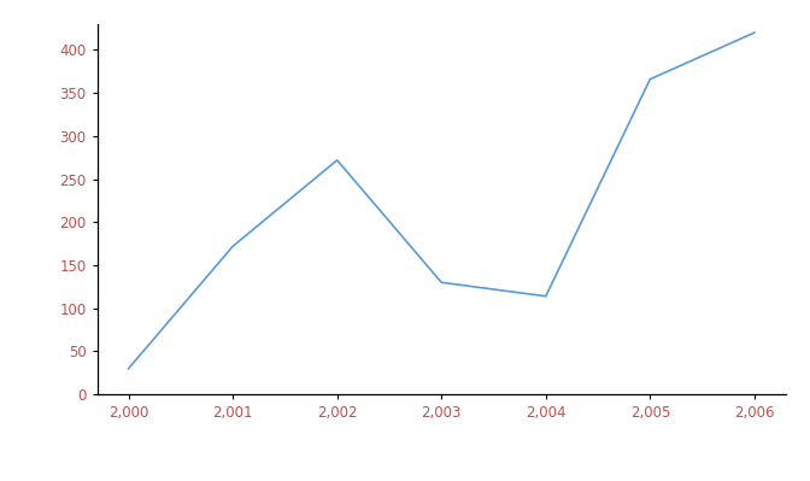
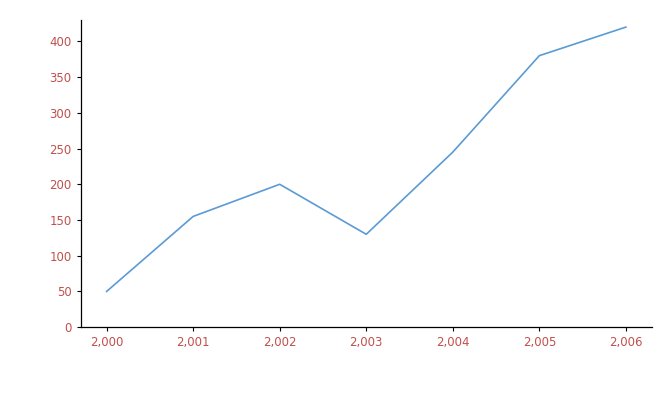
2,000: 30 -> 50
2,001: 172 -> 155
2,002: 272 -> 200
2,004: 114 -> 245
2,005: 366 -> 380
